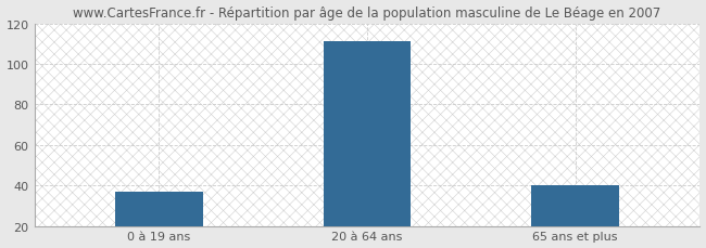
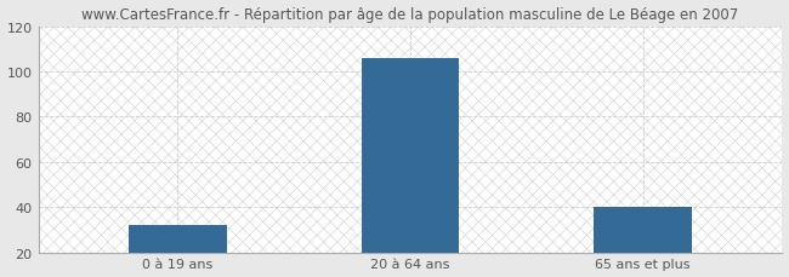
0 à 19 ans: 37 -> 32
20 à 64 ans: 111 -> 106
